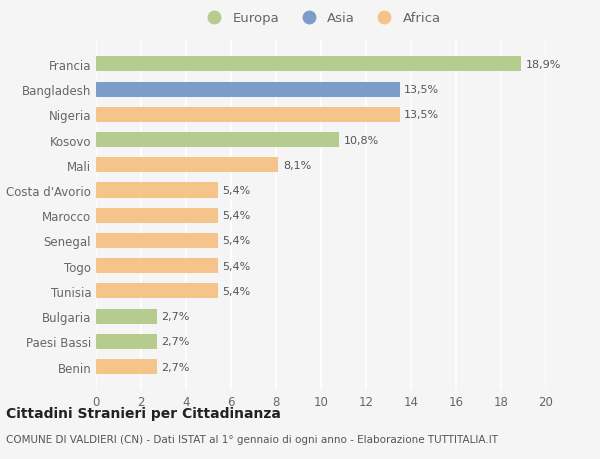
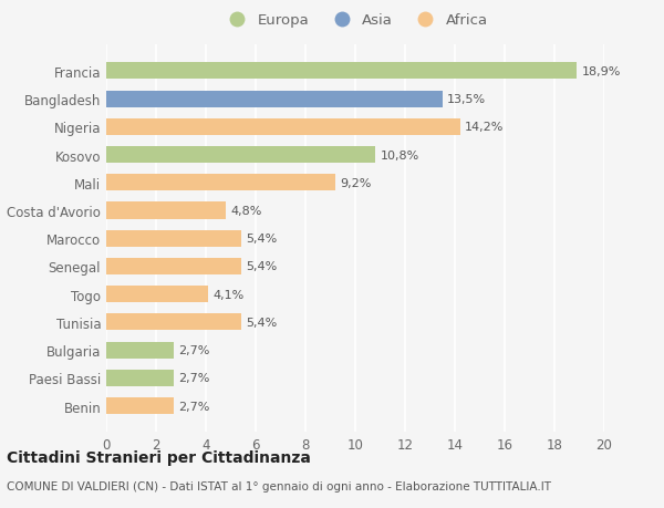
Nigeria: 13,5% -> 14,2%
Mali: 8,1% -> 9,2%
Costa d'Avorio: 5,4% -> 4,8%
Togo: 5,4% -> 4,1%
